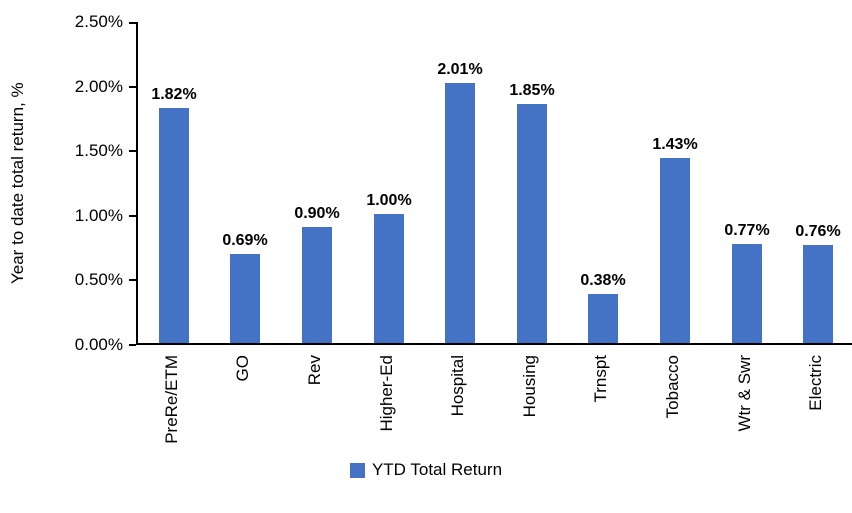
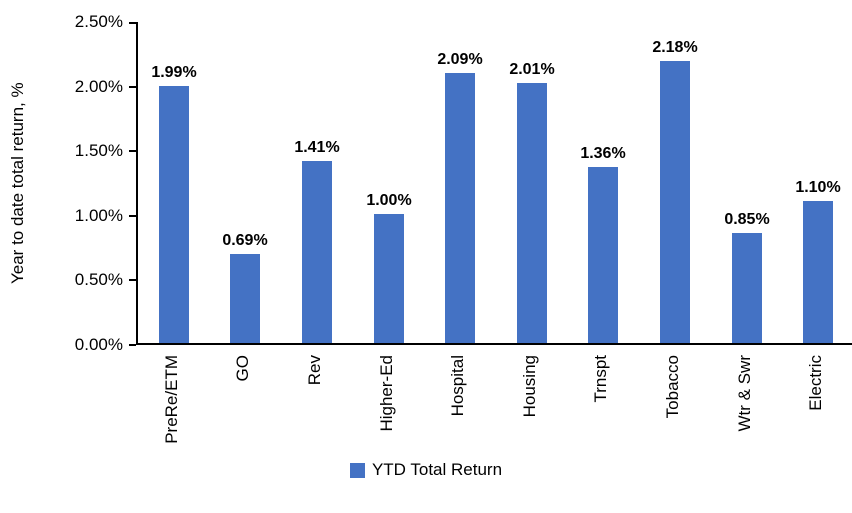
PreRe/ETM: 1.82% -> 1.99%
Rev: 0.90% -> 1.41%
Hospital: 2.01% -> 2.09%
Housing: 1.85% -> 2.01%
Trnspt: 0.38% -> 1.36%
Tobacco: 1.43% -> 2.18%
Wtr & Swr: 0.77% -> 0.85%
Electric: 0.76% -> 1.10%
